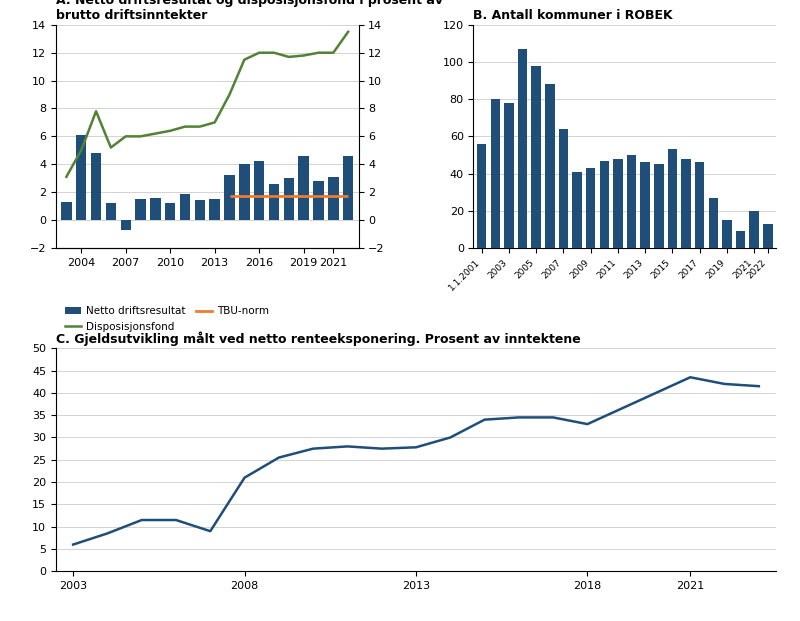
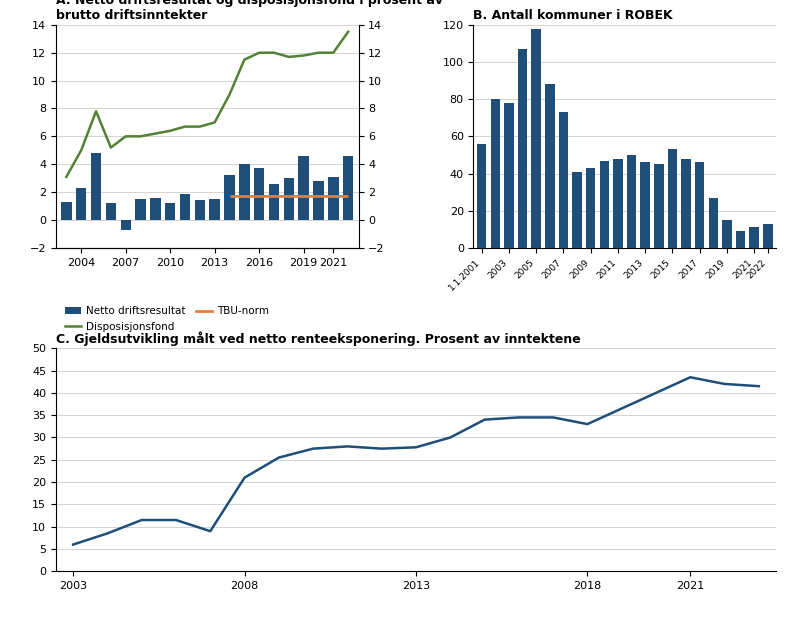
Netto driftsresultat/2004: 6.1 -> 2.3
Netto driftsresultat/2016: 4.2 -> 3.7
B. Antall kommuner i ROBEK/2005: 98 -> 118
B. Antall kommuner i ROBEK/2007: 64 -> 73
B. Antall kommuner i ROBEK/2021: 20 -> 11
